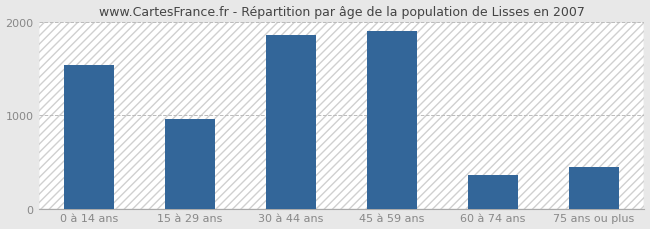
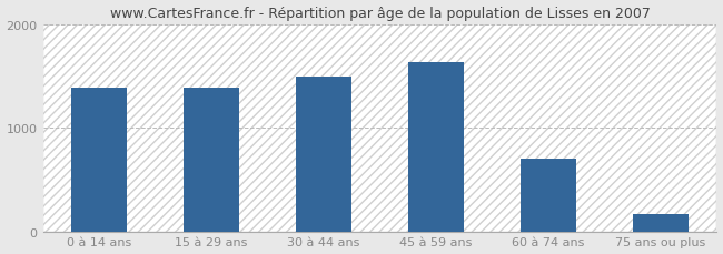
0 à 14 ans: 1540 -> 1380
15 à 29 ans: 960 -> 1390
30 à 44 ans: 1860 -> 1490
45 à 59 ans: 1900 -> 1630
60 à 74 ans: 360 -> 700
75 ans ou plus: 440 -> 160
